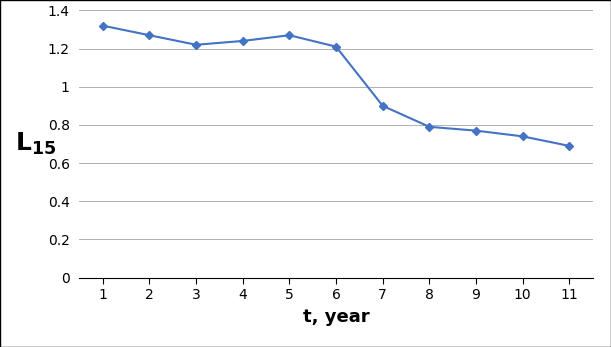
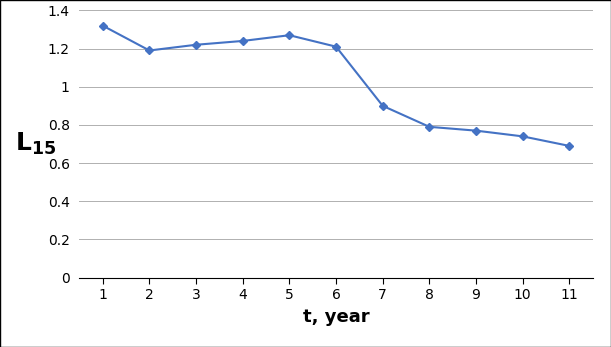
2: 1.27 -> 1.19
